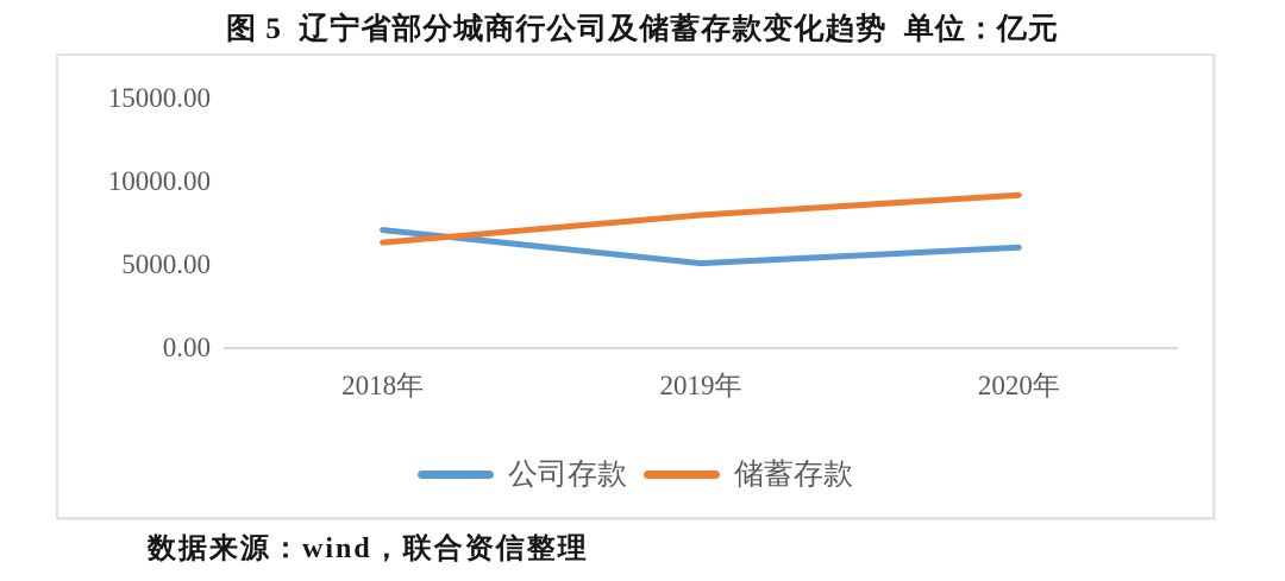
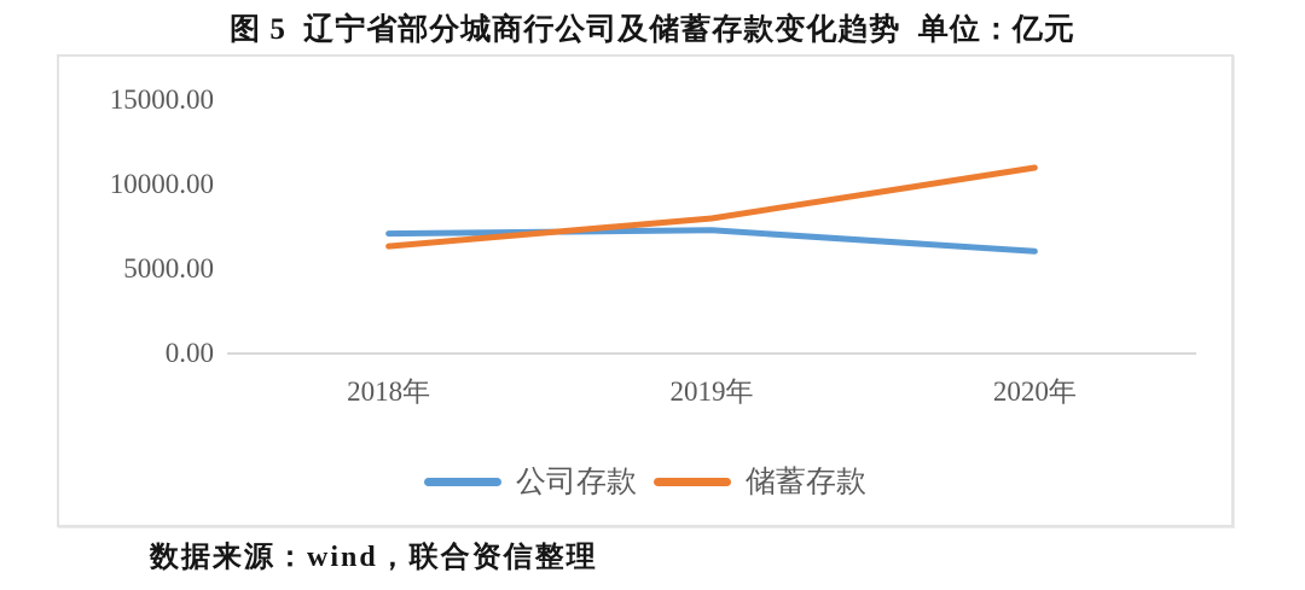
公司存款/2019年: 5100 -> 7300
储蓄存款/2020年: 9200 -> 11000
